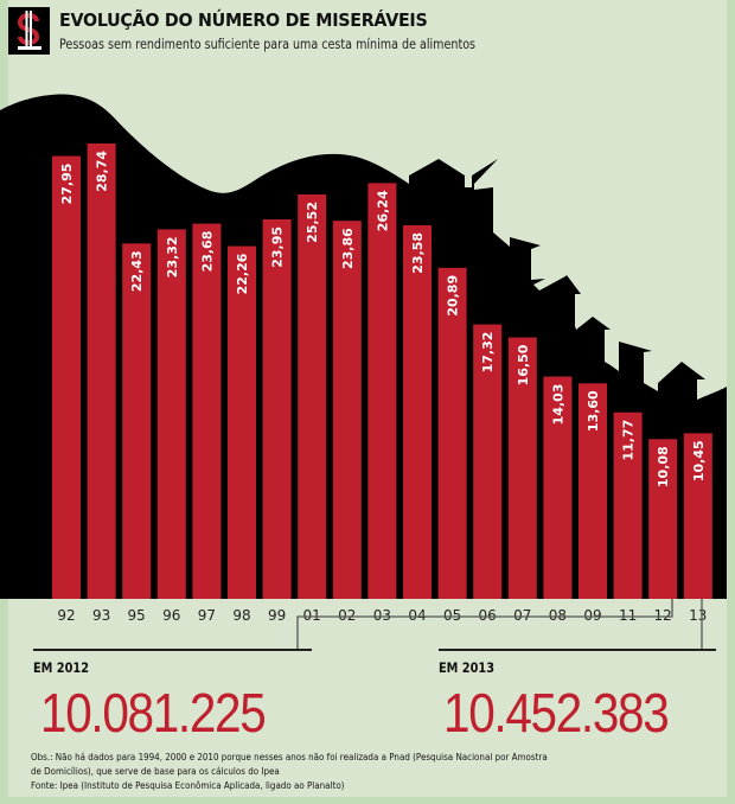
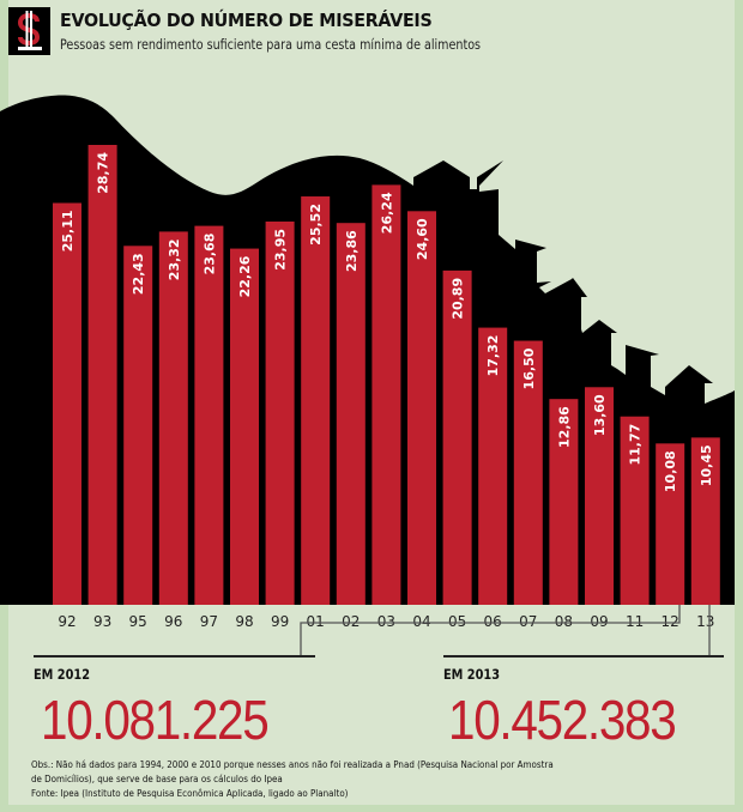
92: 27,95 -> 25,11
04: 23,58 -> 24,60
08: 14,03 -> 12,86
